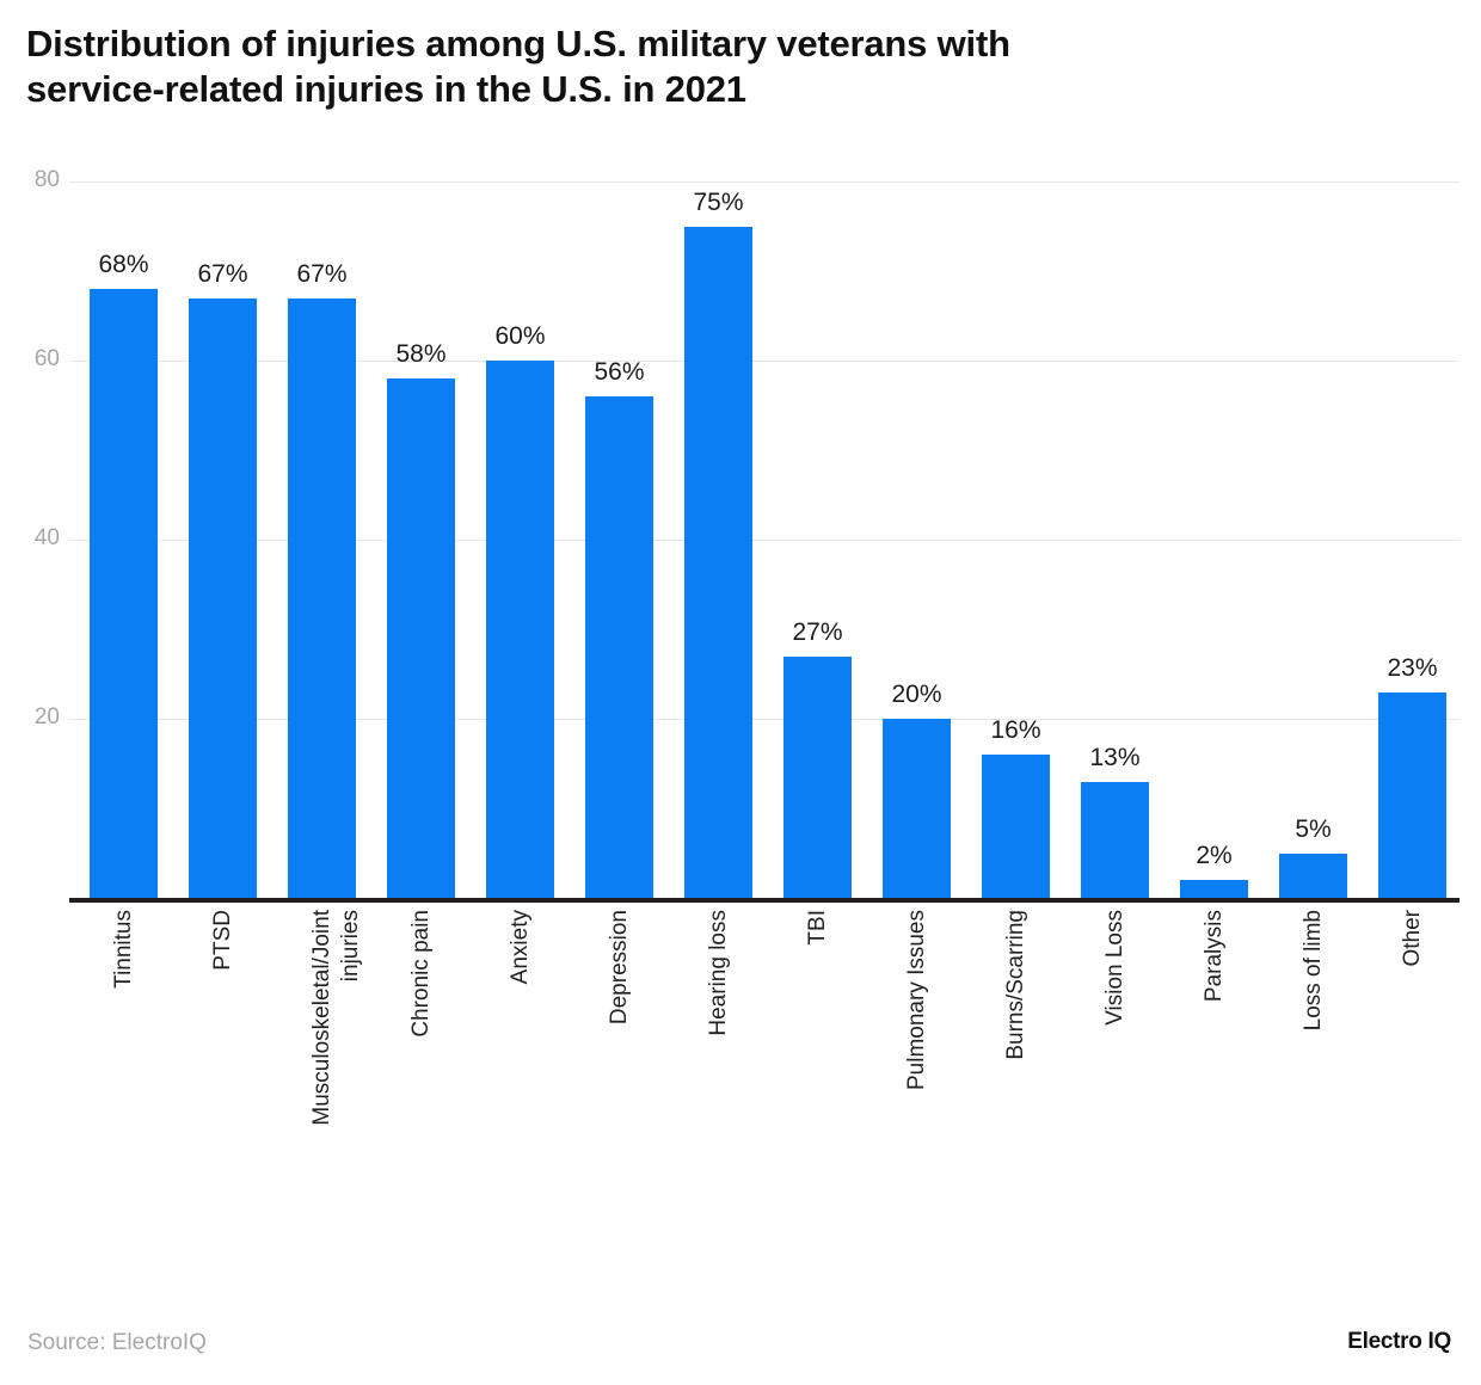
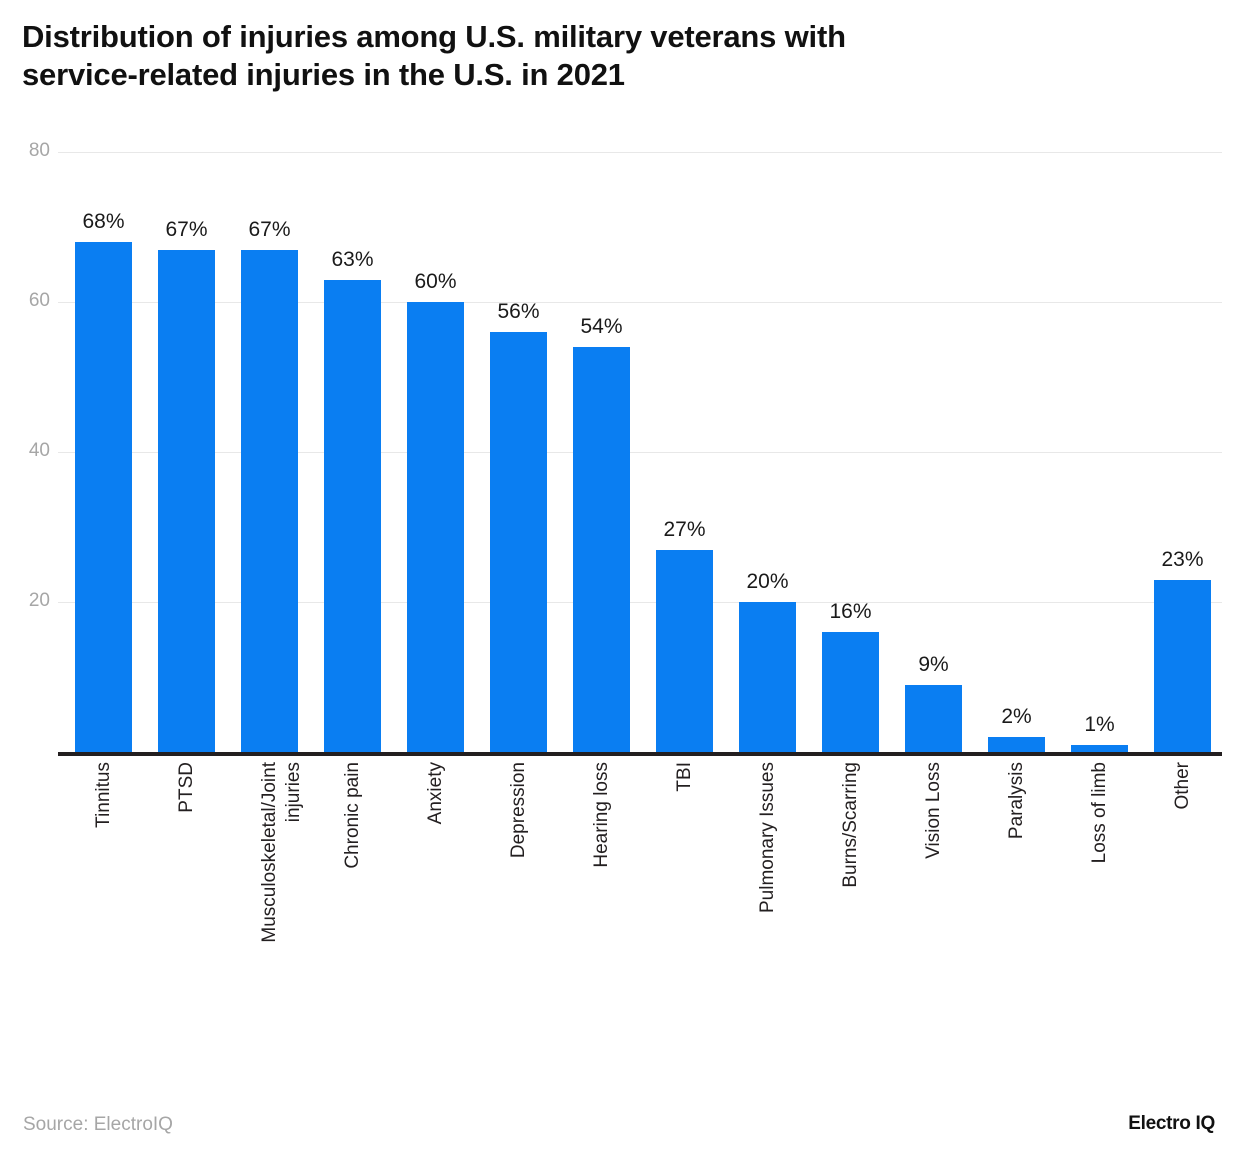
Chronic pain: 58% -> 63%
Hearing loss: 75% -> 54%
Vision Loss: 13% -> 9%
Loss of limb: 5% -> 1%
